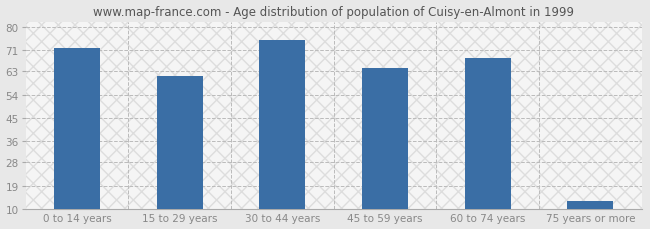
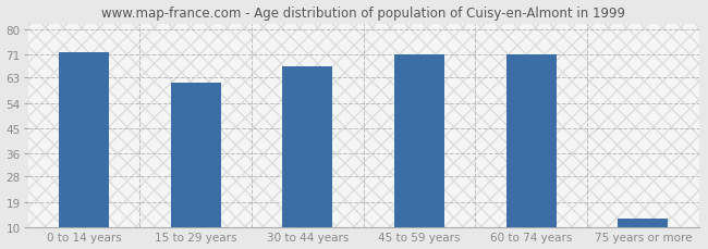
30 to 44 years: 75 -> 67
45 to 59 years: 64 -> 71
60 to 74 years: 68 -> 71
